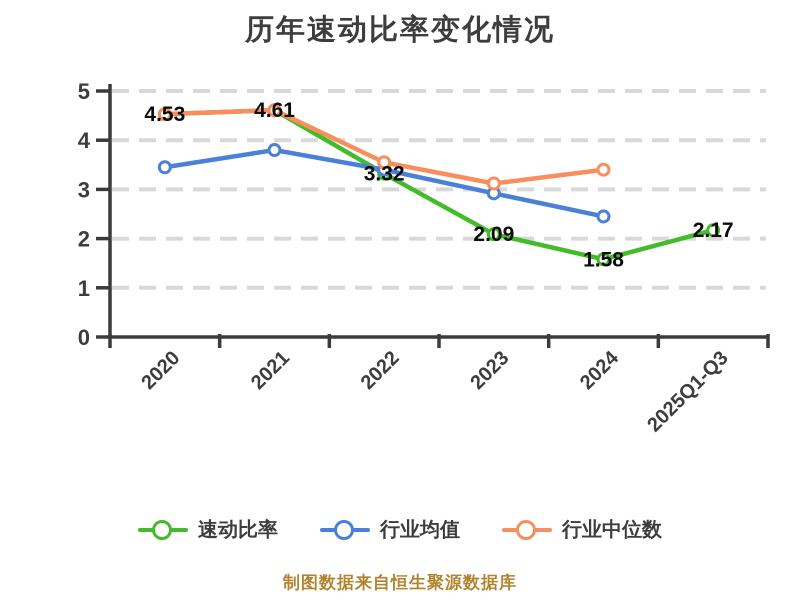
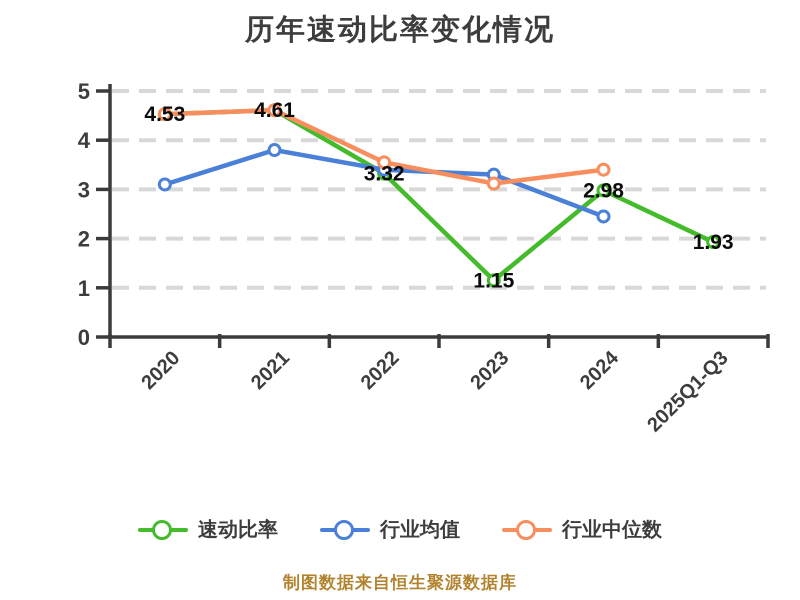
行业均值/2020: 3.5 -> 3.1
速动比率/2023: 2.09 -> 1.15
行业均值/2023: 2.9 -> 3.3
速动比率/2024: 1.58 -> 2.98
速动比率/2025Q1-Q3: 2.17 -> 1.93
